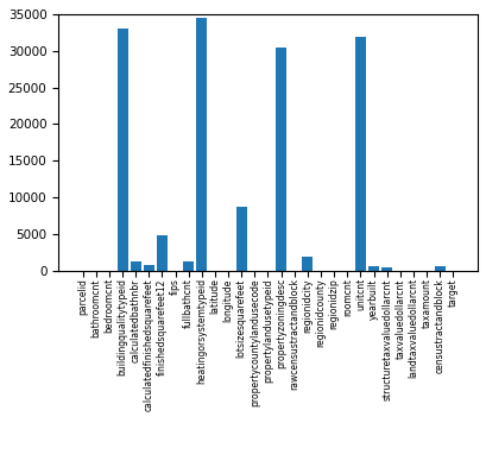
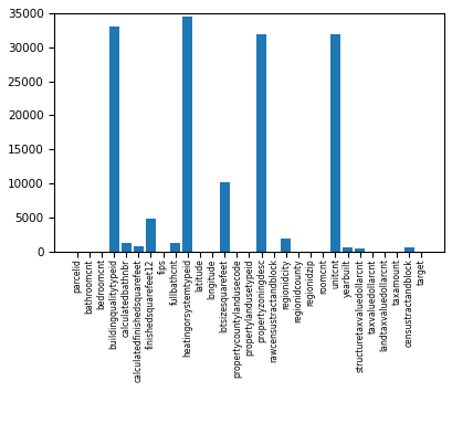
lotsizesquarefeet: 8800 -> 10200
propertyzoningdesc: 30400 -> 31900
